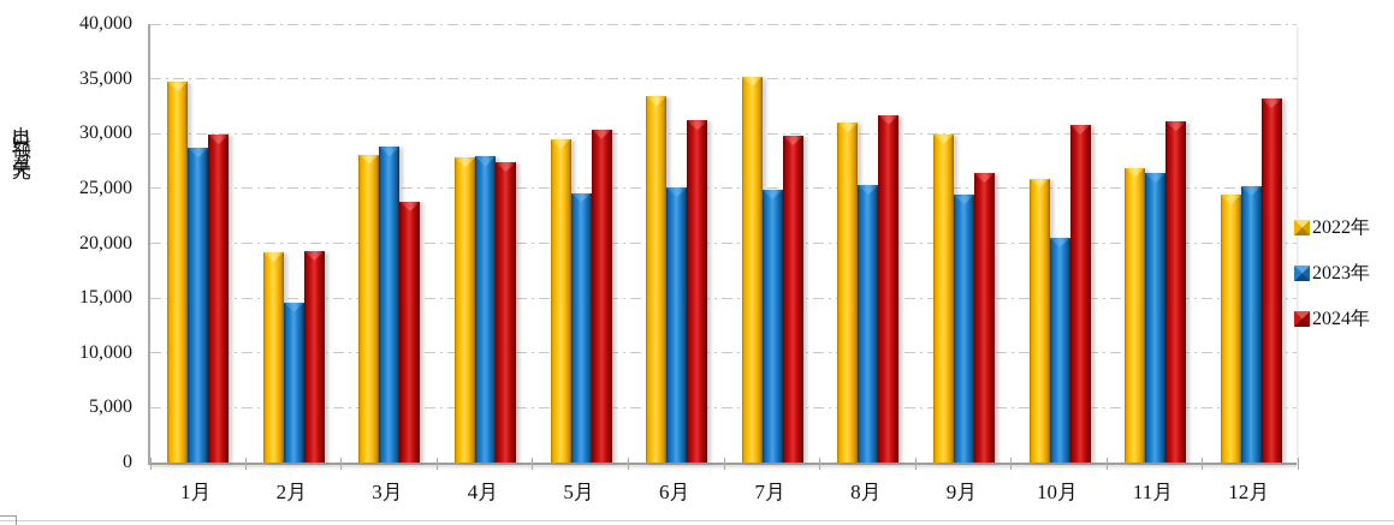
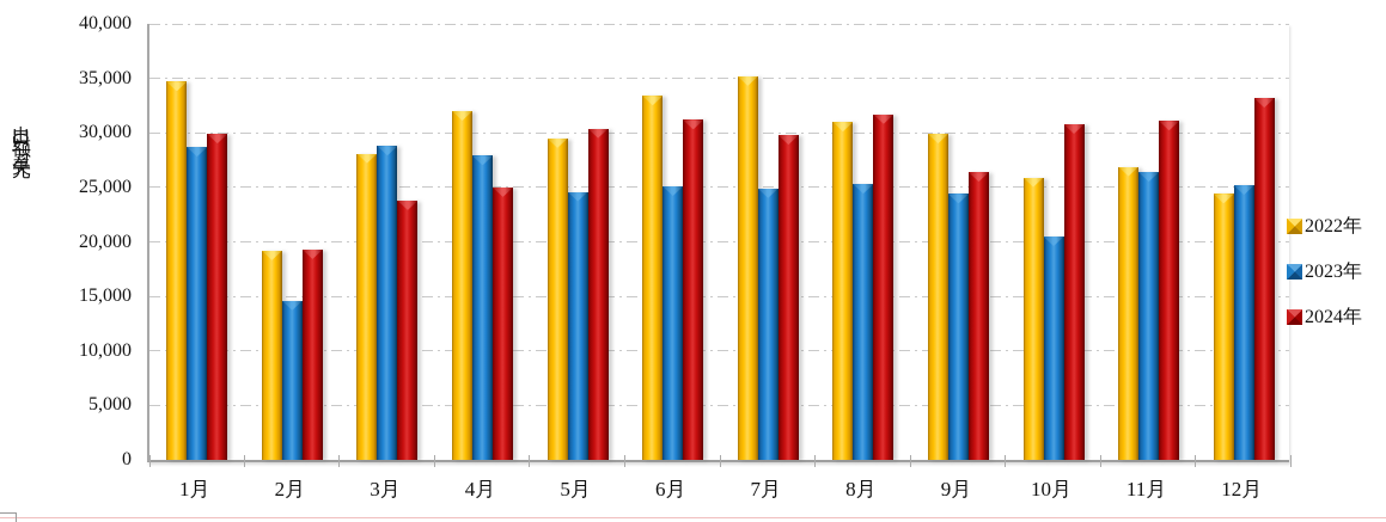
2022年/4月: 28000 -> 32000
2024年/4月: 27000 -> 25000
